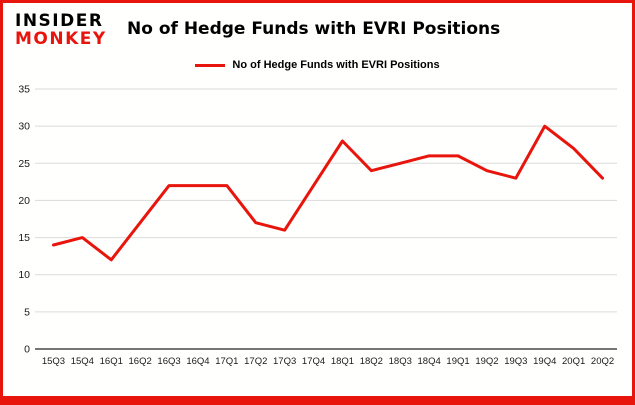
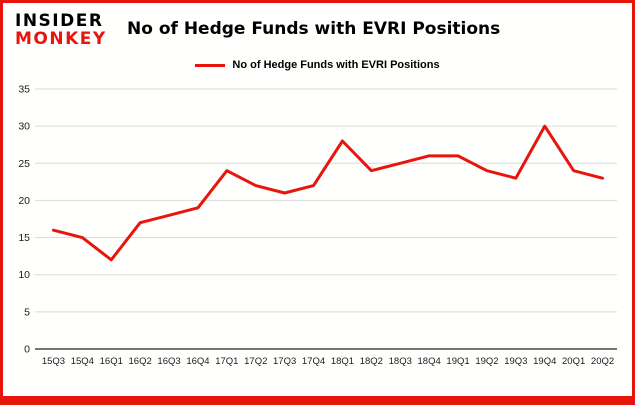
15Q3: 14 -> 16
16Q3: 22 -> 18
16Q4: 22 -> 19
17Q1: 22 -> 24
17Q2: 17 -> 22
17Q3: 16 -> 21
20Q1: 27 -> 24
